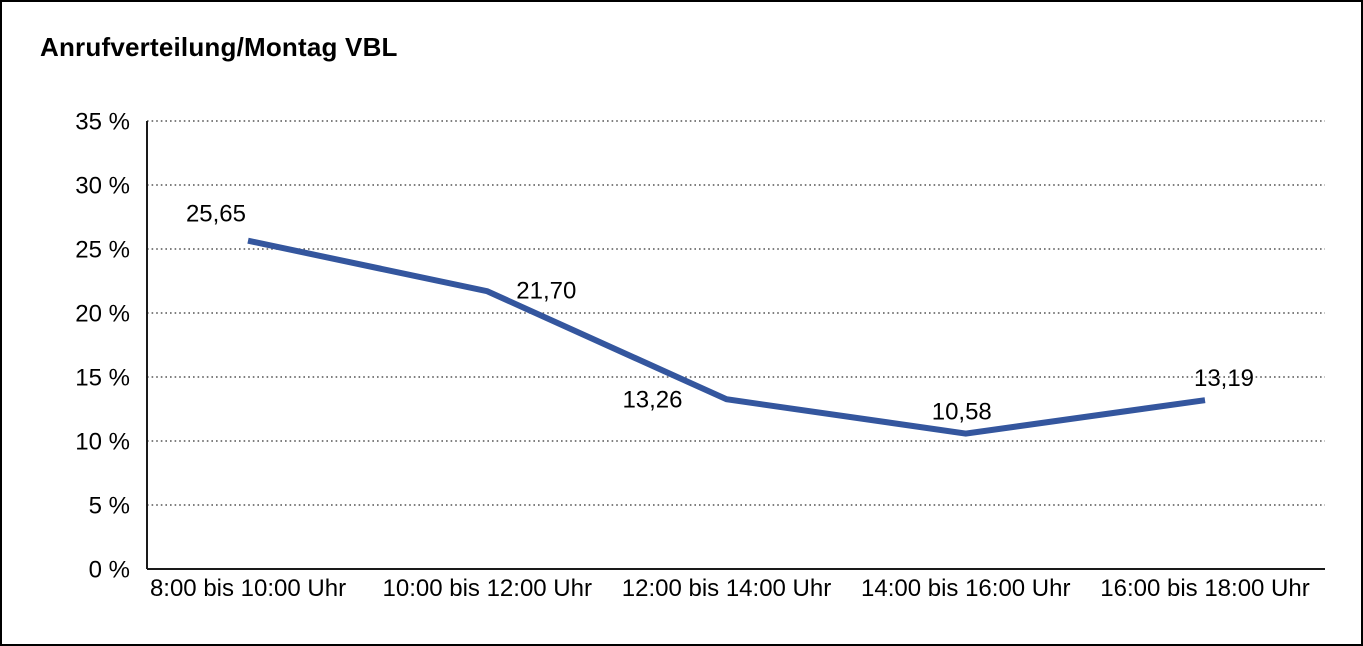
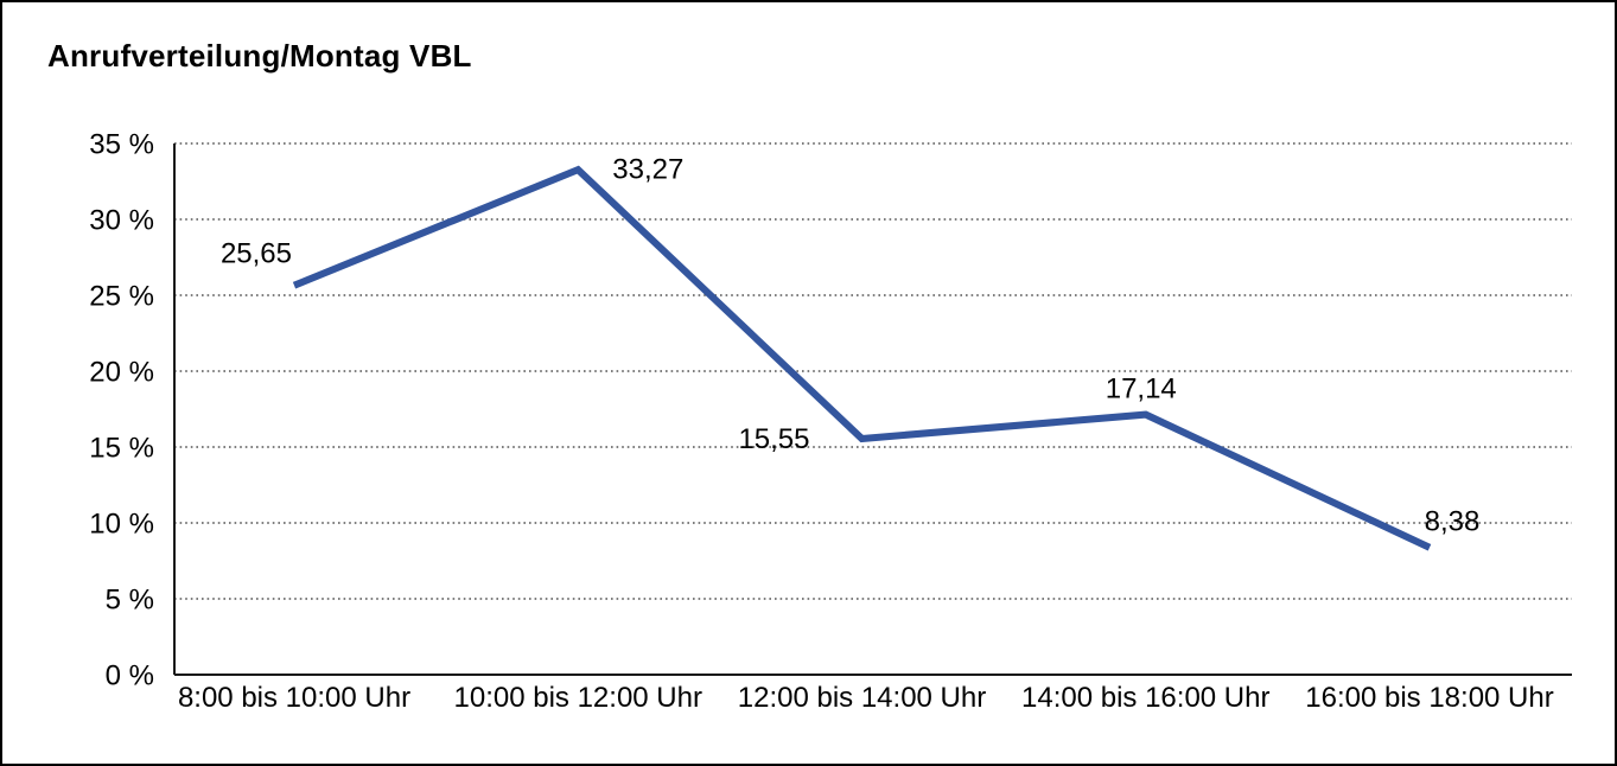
10:00 bis 12:00 Uhr: 21,70 -> 33,27
12:00 bis 14:00 Uhr: 13,26 -> 15,55
14:00 bis 16:00 Uhr: 10,58 -> 17,14
16:00 bis 18:00 Uhr: 13,19 -> 8,38
